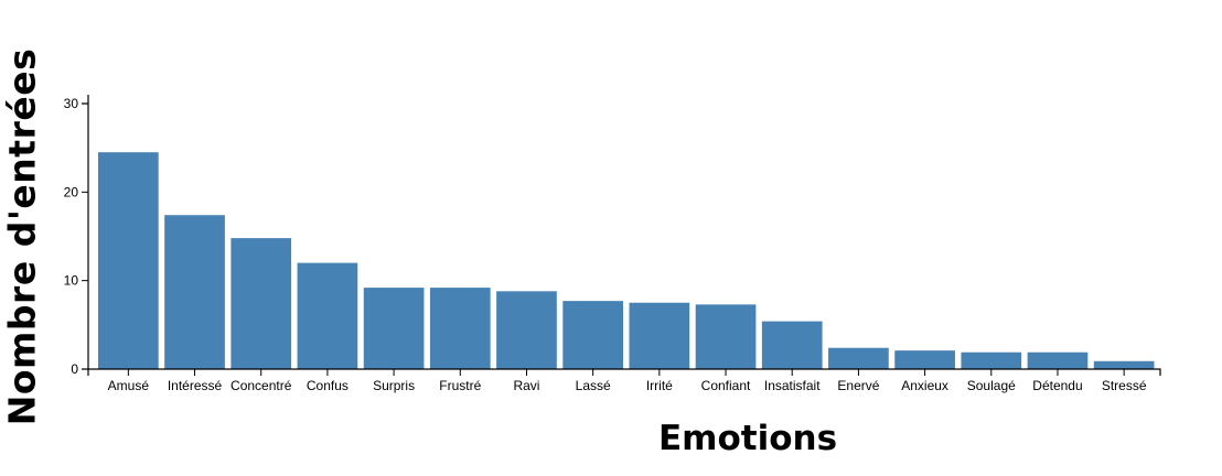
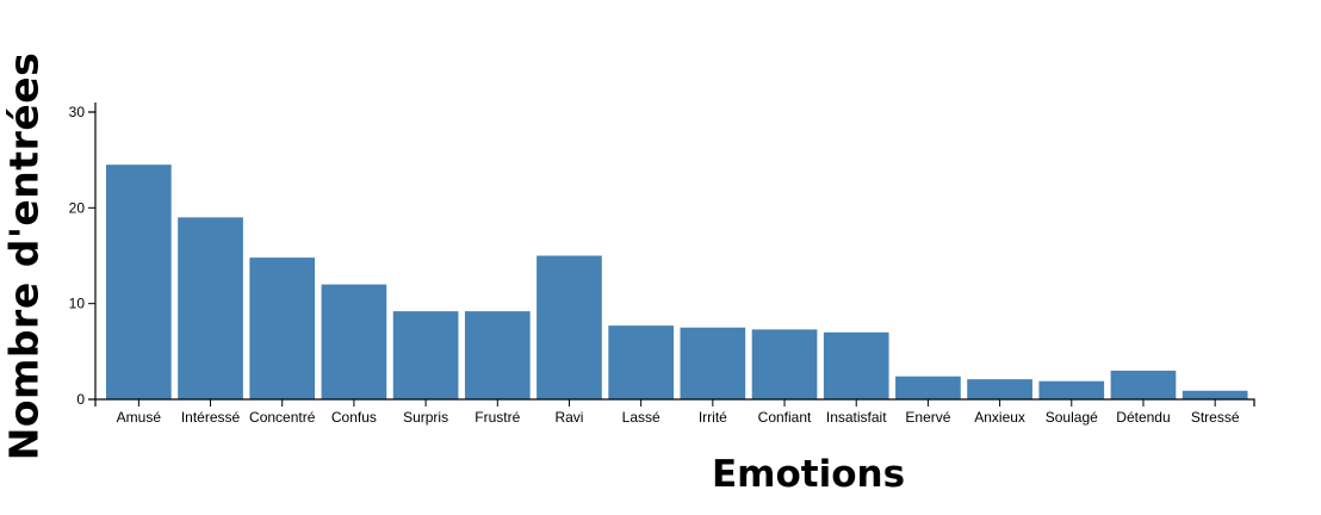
Intéressé: 17 -> 19
Ravi: 9 -> 15
Insatisfait: 5 -> 7
Détendu: 2 -> 3
